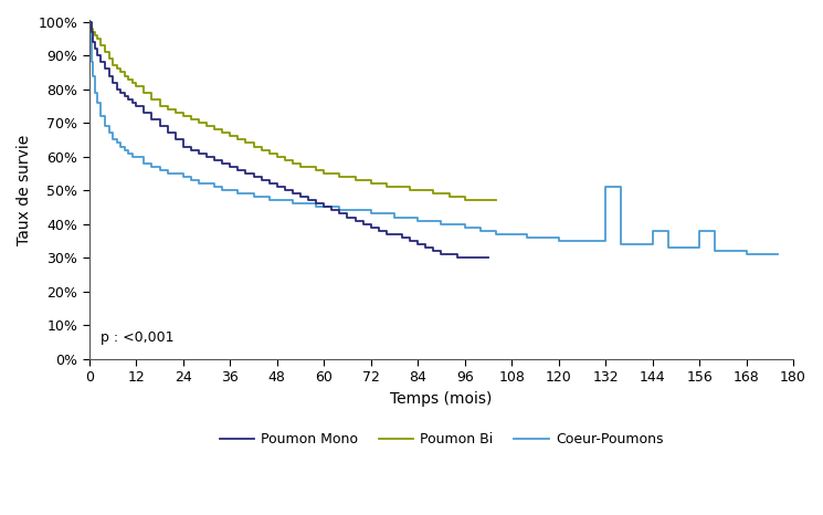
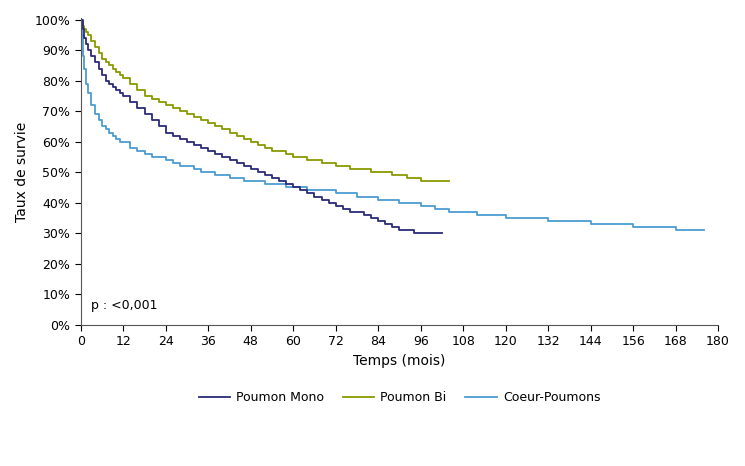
Coeur-Poumons/132: 51% -> 34%
Coeur-Poumons/144: 38% -> 33%
Coeur-Poumons/156: 38% -> 32%
